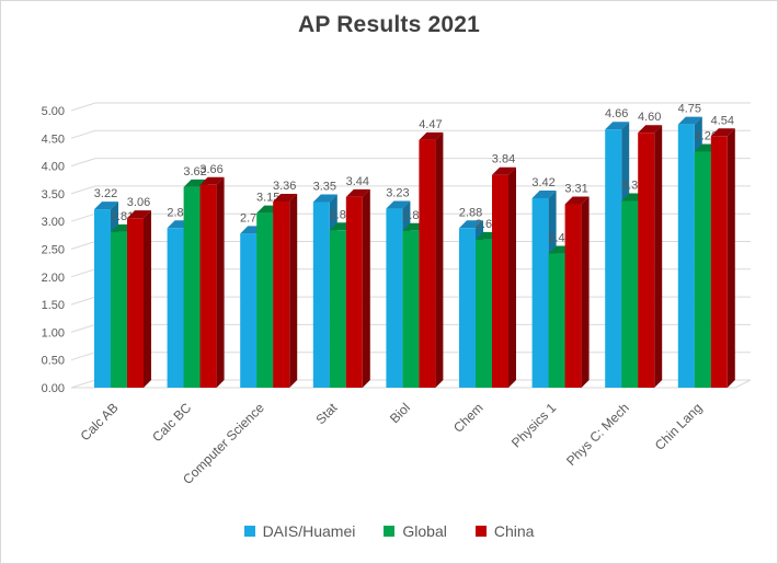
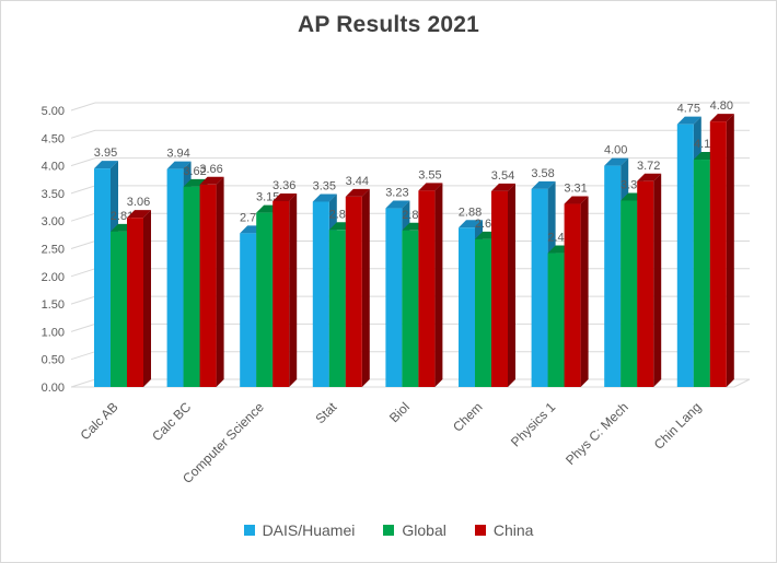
DAIS/Huamei/Calc AB: 3.22 -> 3.95
DAIS/Huamei/Calc BC: 2.88 -> 3.94
China/Biol: 4.47 -> 3.55
China/Chem: 3.84 -> 3.54
DAIS/Huamei/Physics 1: 3.42 -> 3.58
DAIS/Huamei/Phys C: Mech: 4.66 -> 4.00
China/Phys C: Mech: 4.60 -> 3.72
Global/Chin Lang: 4.26 -> 4.11
China/Chin Lang: 4.54 -> 4.80
